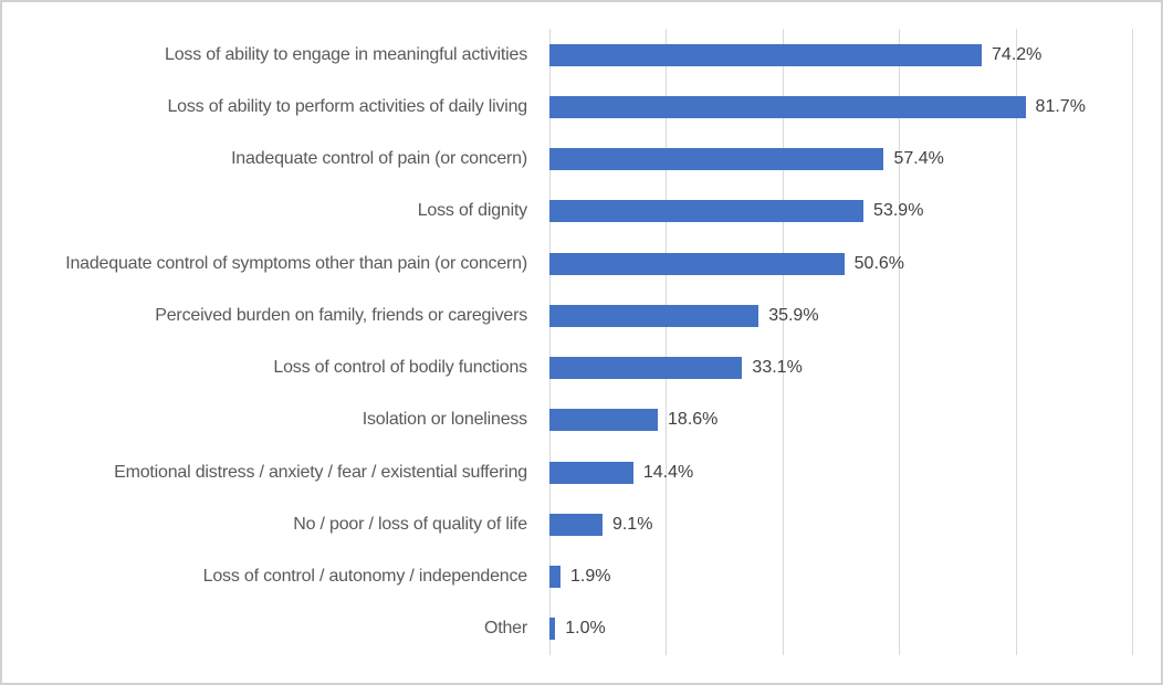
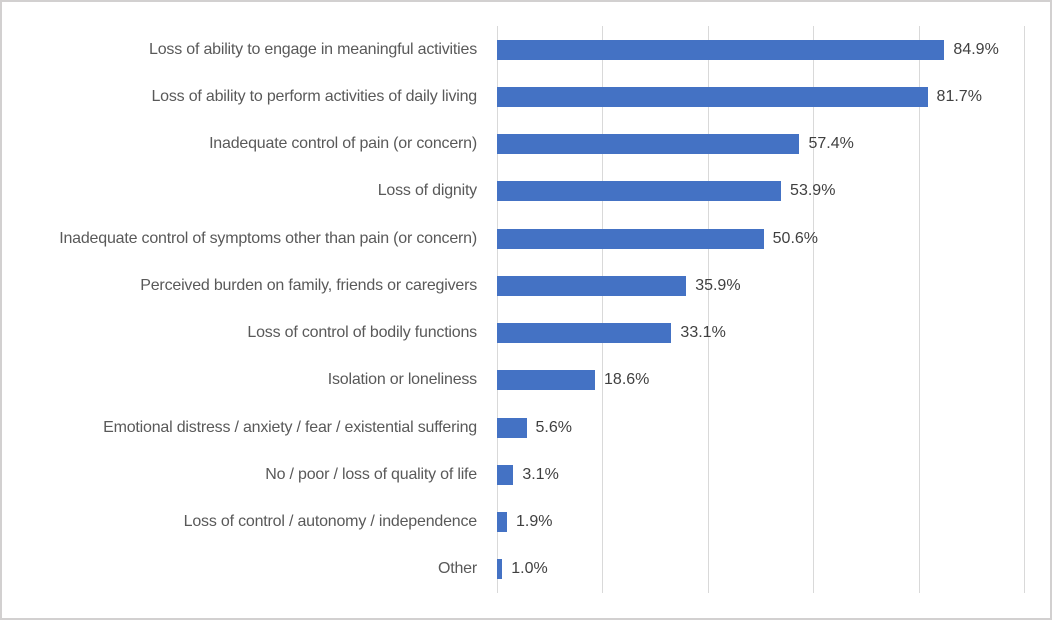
Loss of ability to engage in meaningful activities: 74.2% -> 84.9%
Emotional distress / anxiety / fear / existential suffering: 14.4% -> 5.6%
No / poor / loss of quality of life: 9.1% -> 3.1%
